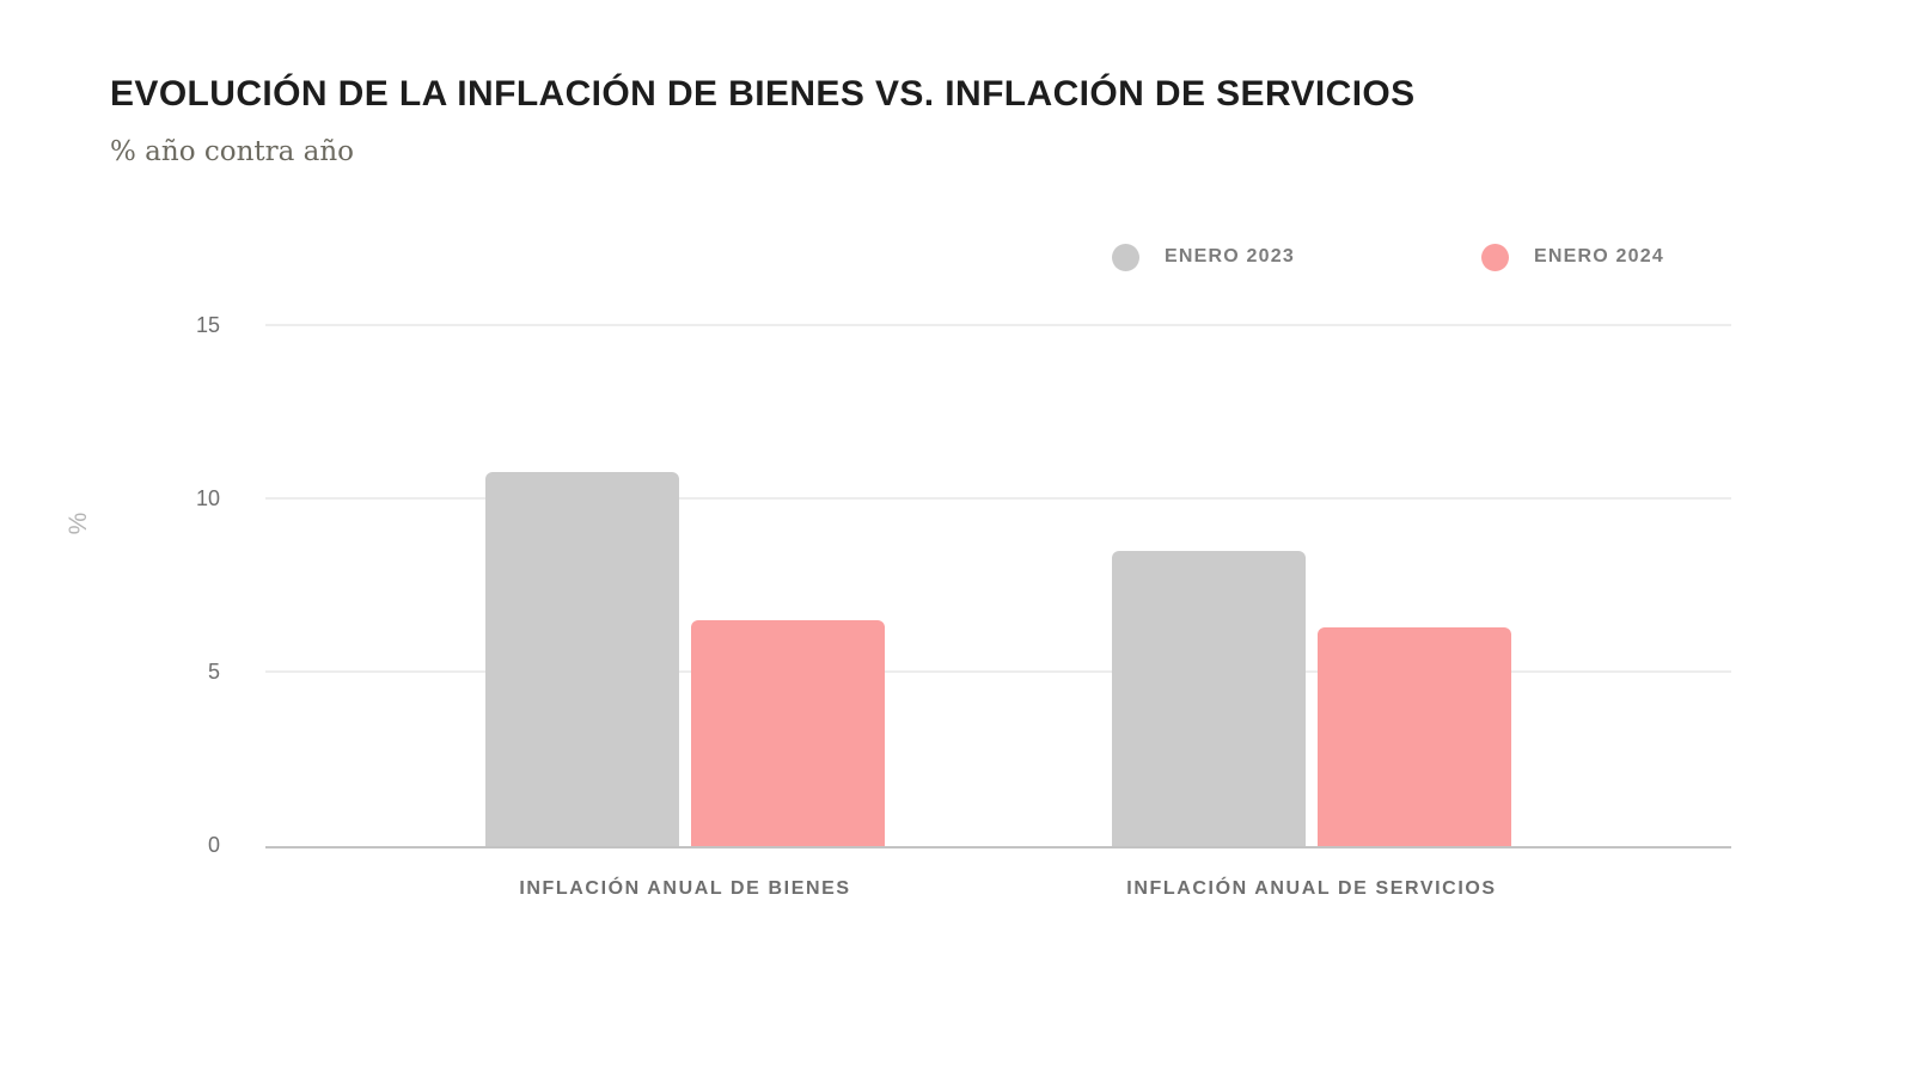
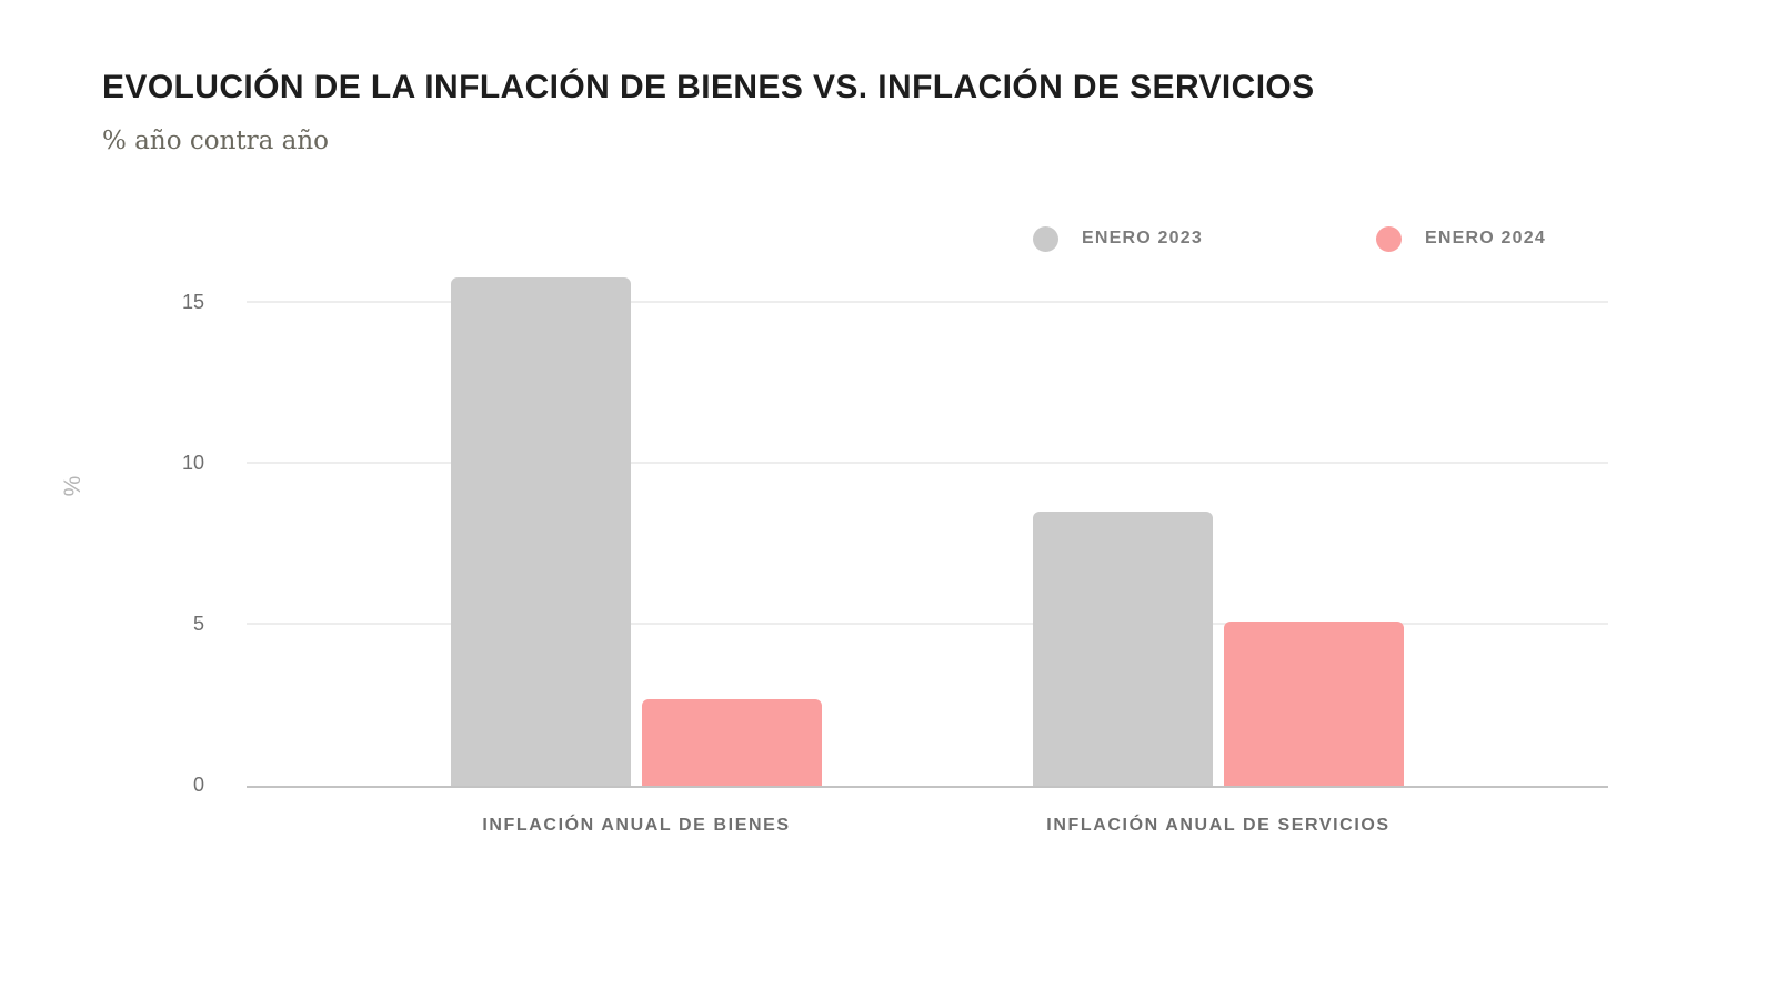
ENERO 2023/INFLACIÓN ANUAL DE BIENES: 10.8 -> 15.8
ENERO 2024/INFLACIÓN ANUAL DE BIENES: 6.5 -> 2.7
ENERO 2024/INFLACIÓN ANUAL DE SERVICIOS: 6.3 -> 5.1
